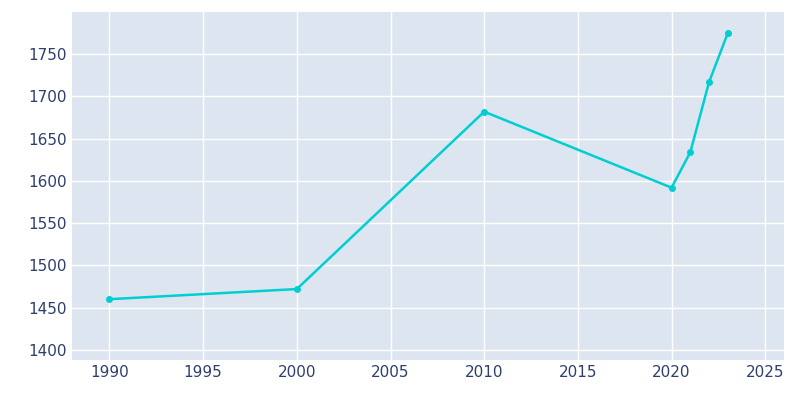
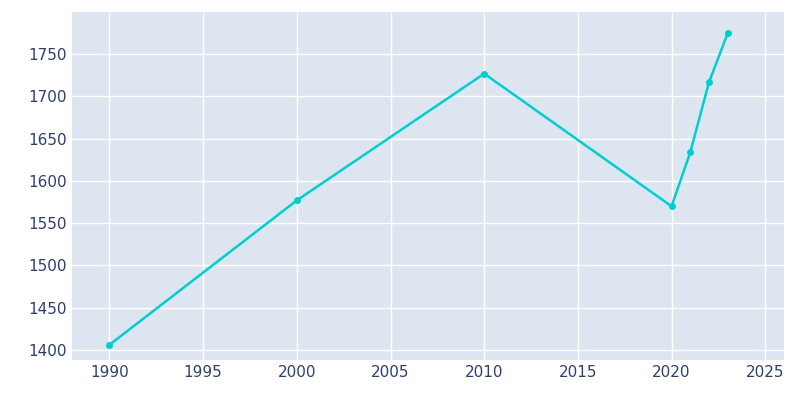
1990: 1460 -> 1406
2000: 1472 -> 1577
2010: 1682 -> 1727
2020: 1592 -> 1570
